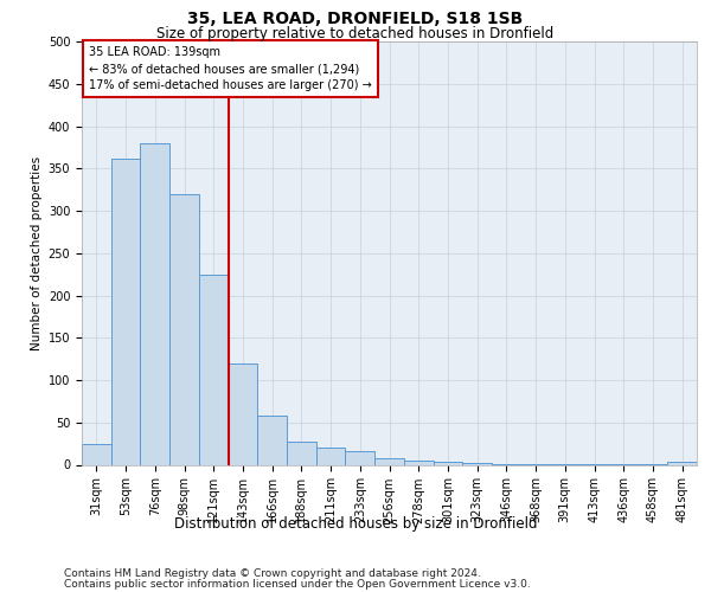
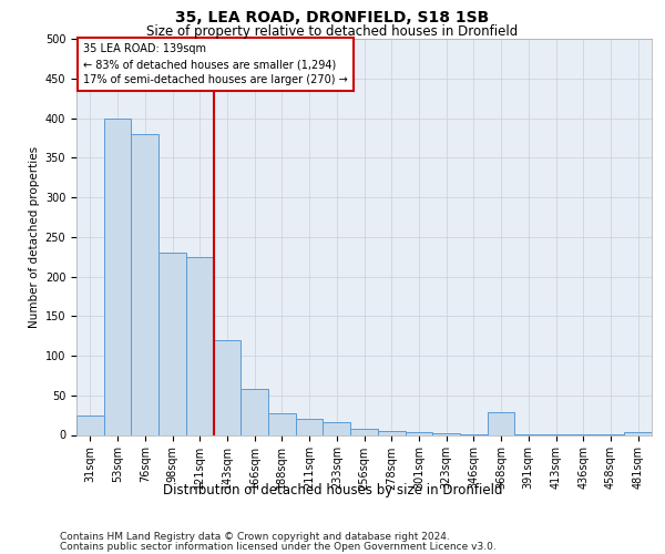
53sqm: 362 -> 400
98sqm: 320 -> 230
368sqm: 1 -> 28
